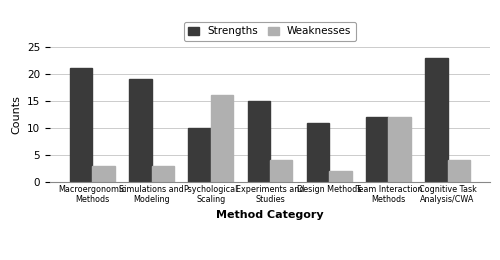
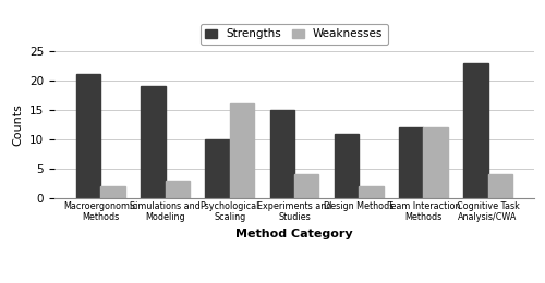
Weaknesses/Macroergonomic Methods: 3 -> 2
